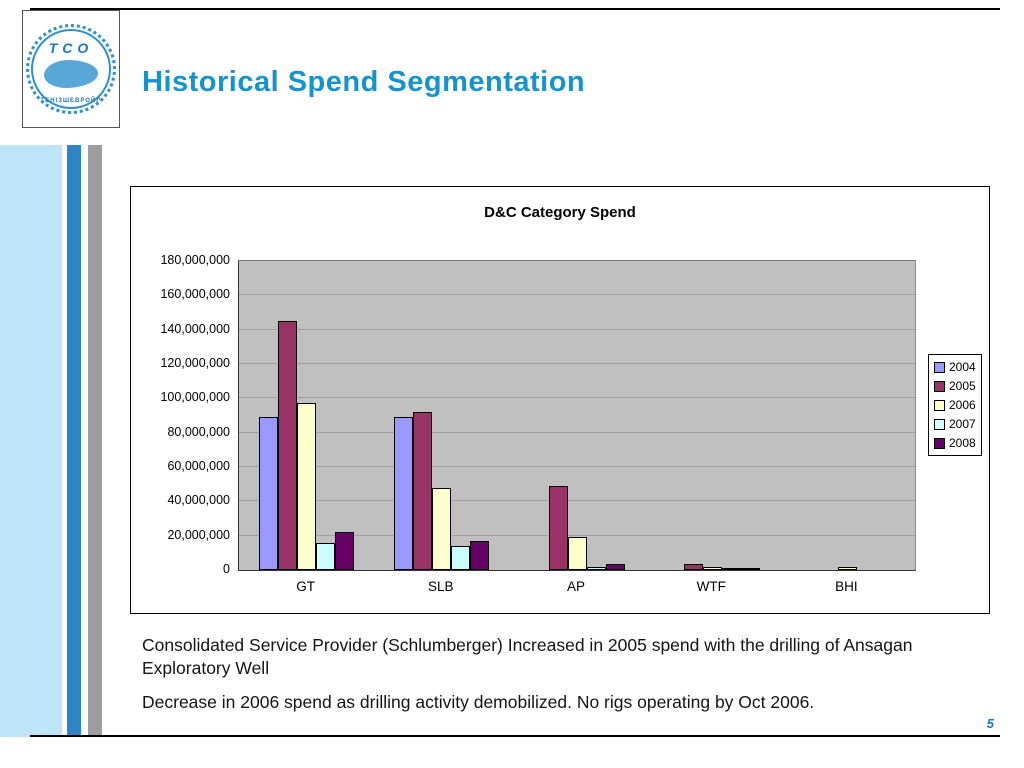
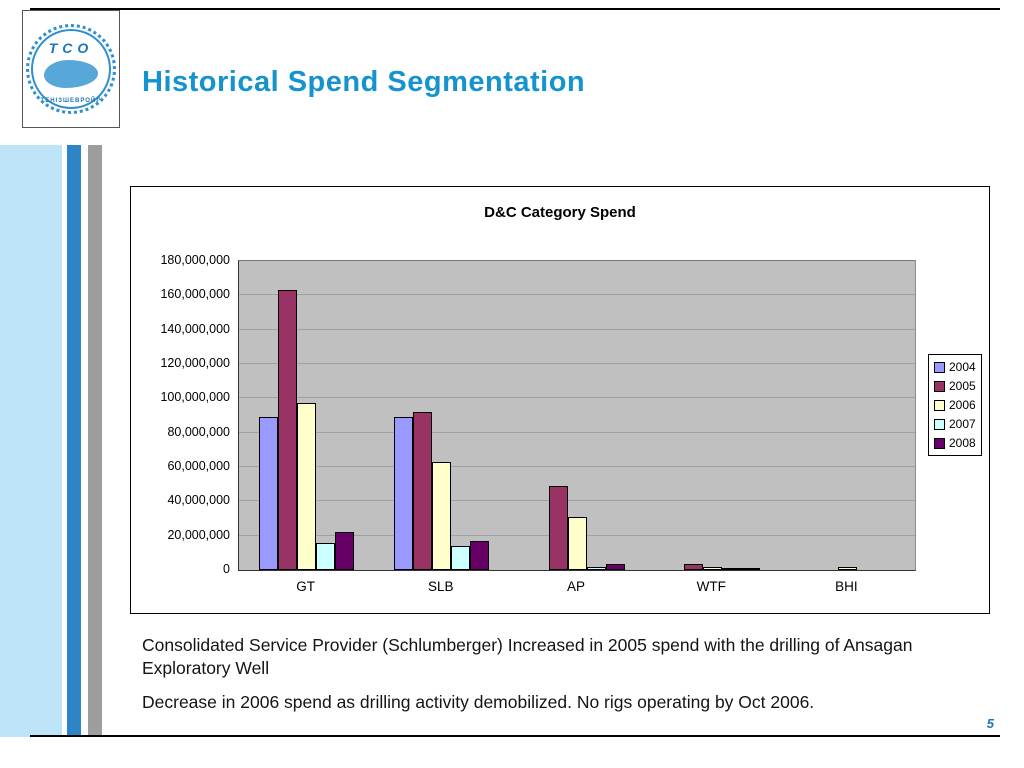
2005/GT: 145000000 -> 163000000
2006/SLB: 48000000 -> 63000000
2006/AP: 19000000 -> 31000000
